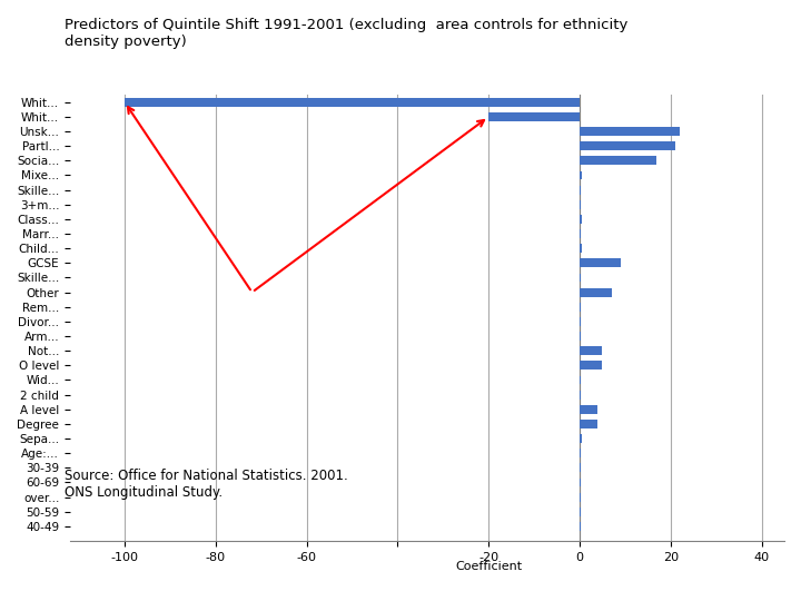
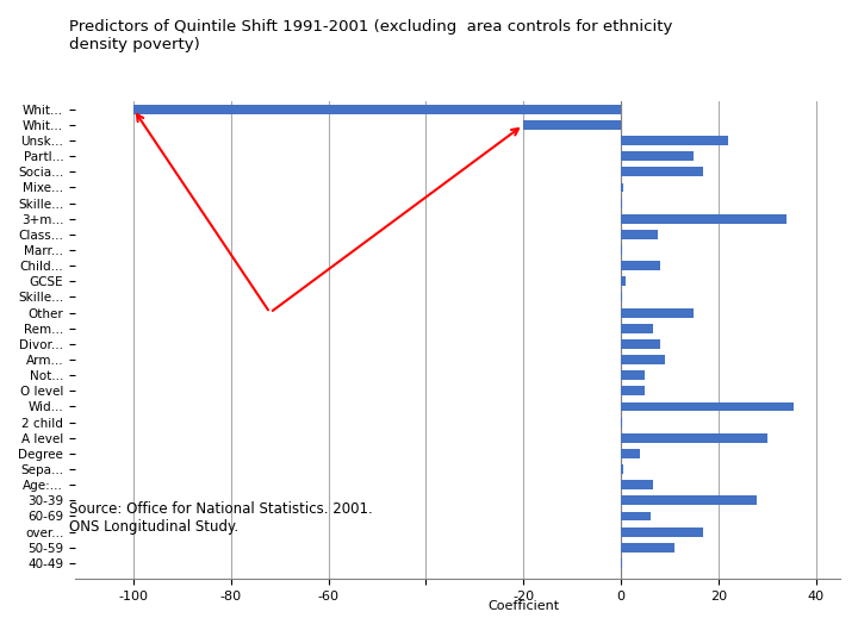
Partl...: 21.0 -> 15.0
3+m...: 0.2 -> 34.0
Class...: 0.5 -> 7.5
Child...: 0.4 -> 8.0
GCSE: 9.0 -> 1.0
Other: 7.0 -> 15.0
Rem...: 0.3 -> 6.5
Divor...: 0.3 -> 8.0
Arm...: 0.2 -> 9.0
Wid...: 0.3 -> 35.5
A level: 4.0 -> 30.0
Age:...: 0.3 -> 6.5
30-39: 0.3 -> 28.0
60-69: 0.3 -> 6.0
over...: 0.3 -> 17.0
50-59: 0.3 -> 11.0
